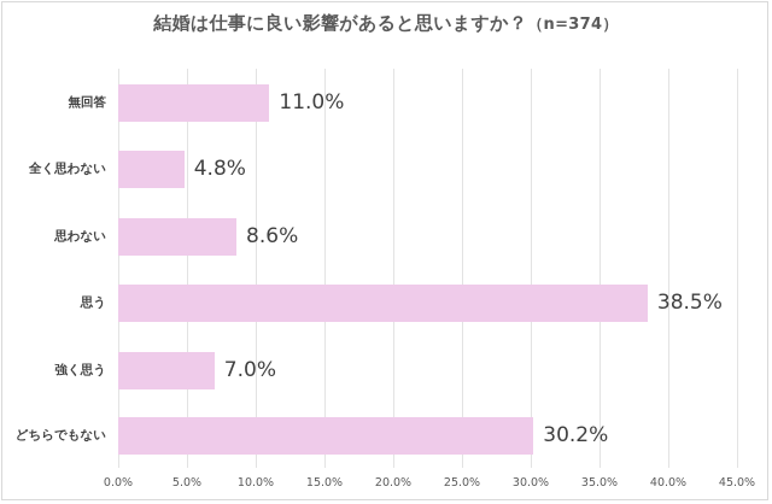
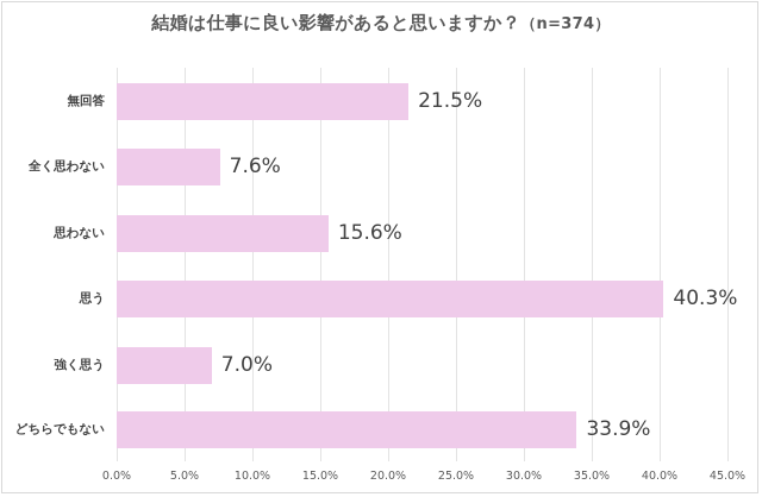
無回答: 11.0% -> 21.5%
全く思わない: 4.8% -> 7.6%
思わない: 8.6% -> 15.6%
思う: 38.5% -> 40.3%
どちらでもない: 30.2% -> 33.9%
